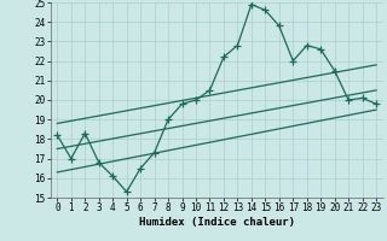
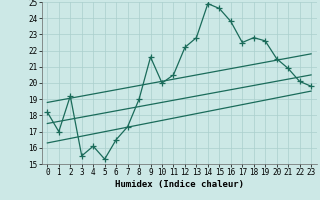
2: 18.3 -> 19.2
3: 16.8 -> 15.5
9: 19.8 -> 21.6
17: 22.0 -> 22.5
21: 20.0 -> 20.9
